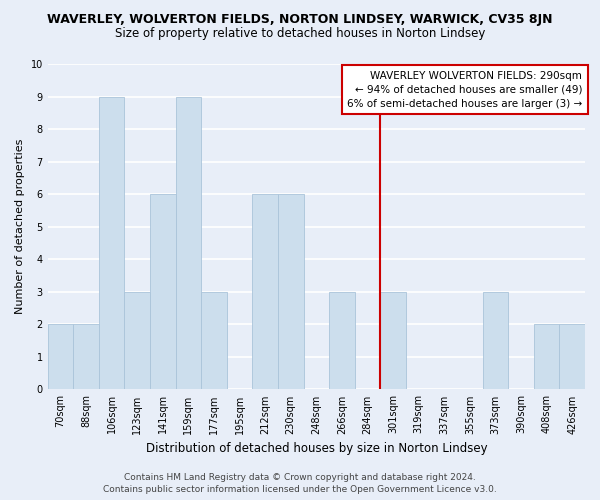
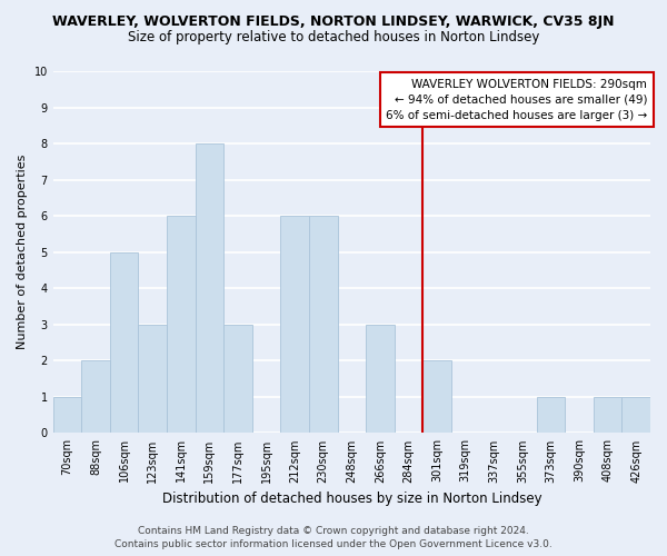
70sqm: 2 -> 1
106sqm: 9 -> 5
159sqm: 9 -> 8
301sqm: 3 -> 2
373sqm: 3 -> 1
408sqm: 2 -> 1
426sqm: 2 -> 1
